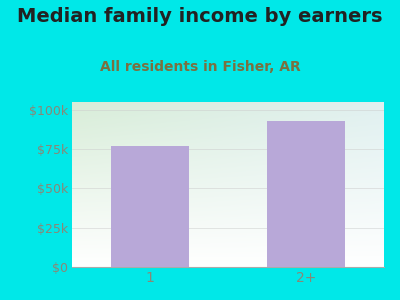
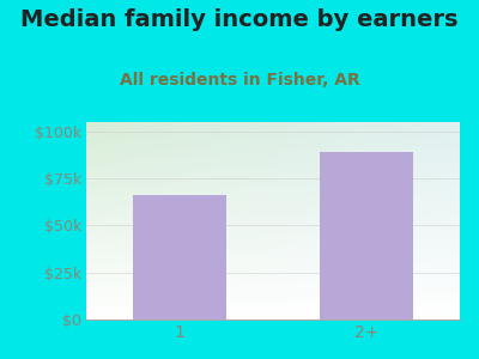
1: $77k -> $66k
2+: $93k -> $89k
